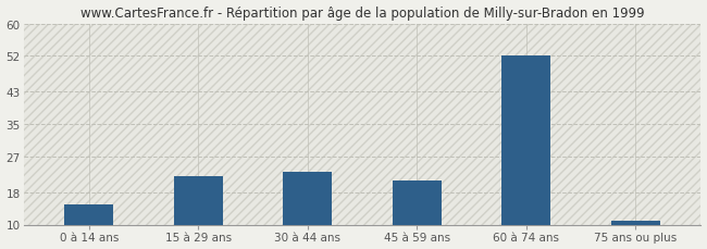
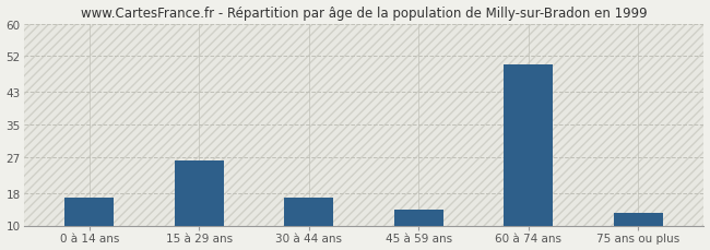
0 à 14 ans: 15 -> 17
15 à 29 ans: 22 -> 26
30 à 44 ans: 23 -> 17
45 à 59 ans: 21 -> 14
60 à 74 ans: 52 -> 50
75 ans ou plus: 11 -> 13
